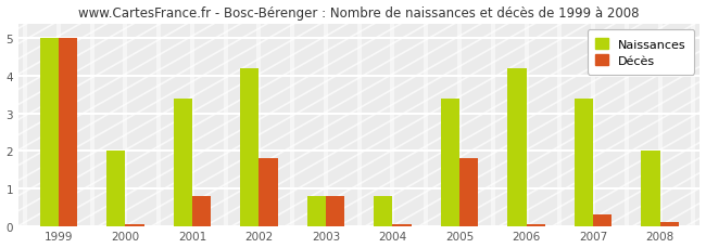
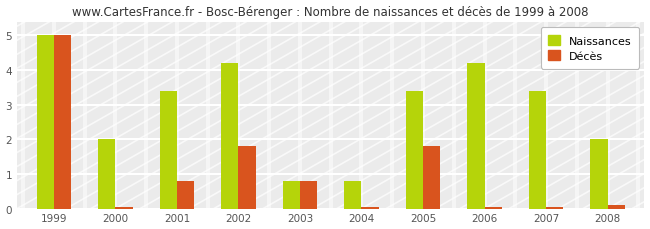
Décès/2007: 0.30 -> 0.05
